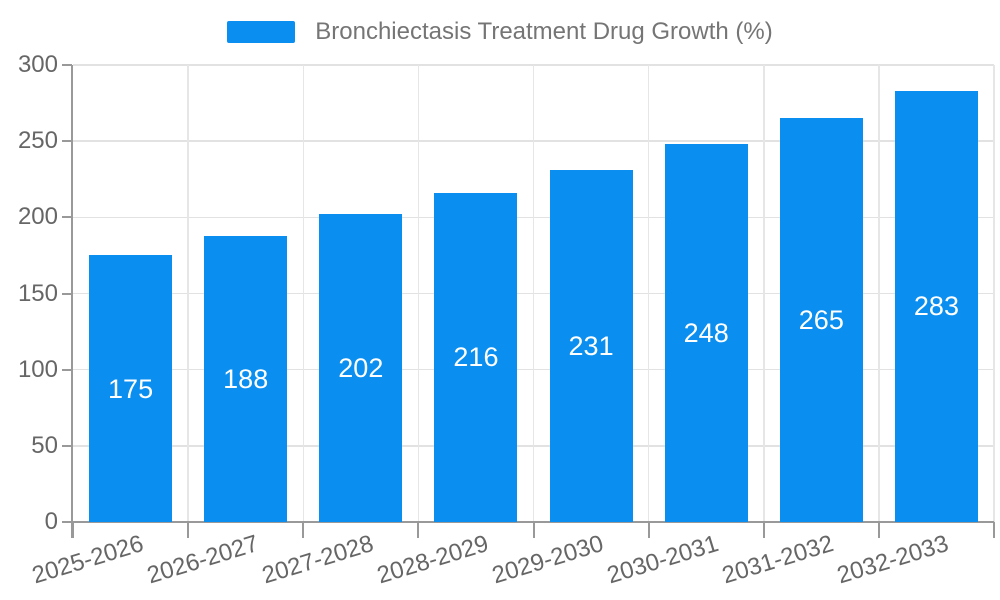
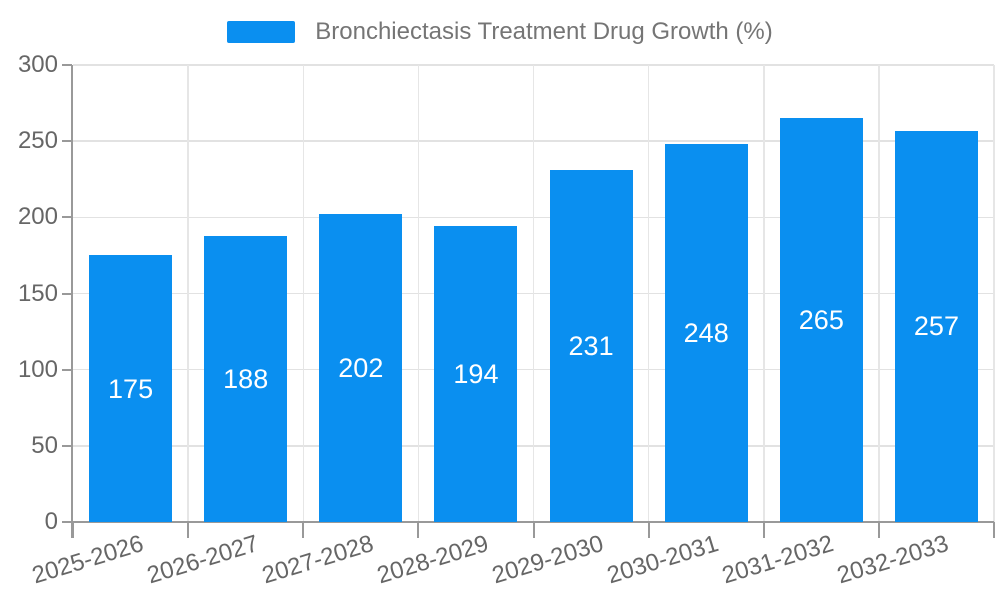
2028-2029: 216 -> 194
2032-2033: 283 -> 257
